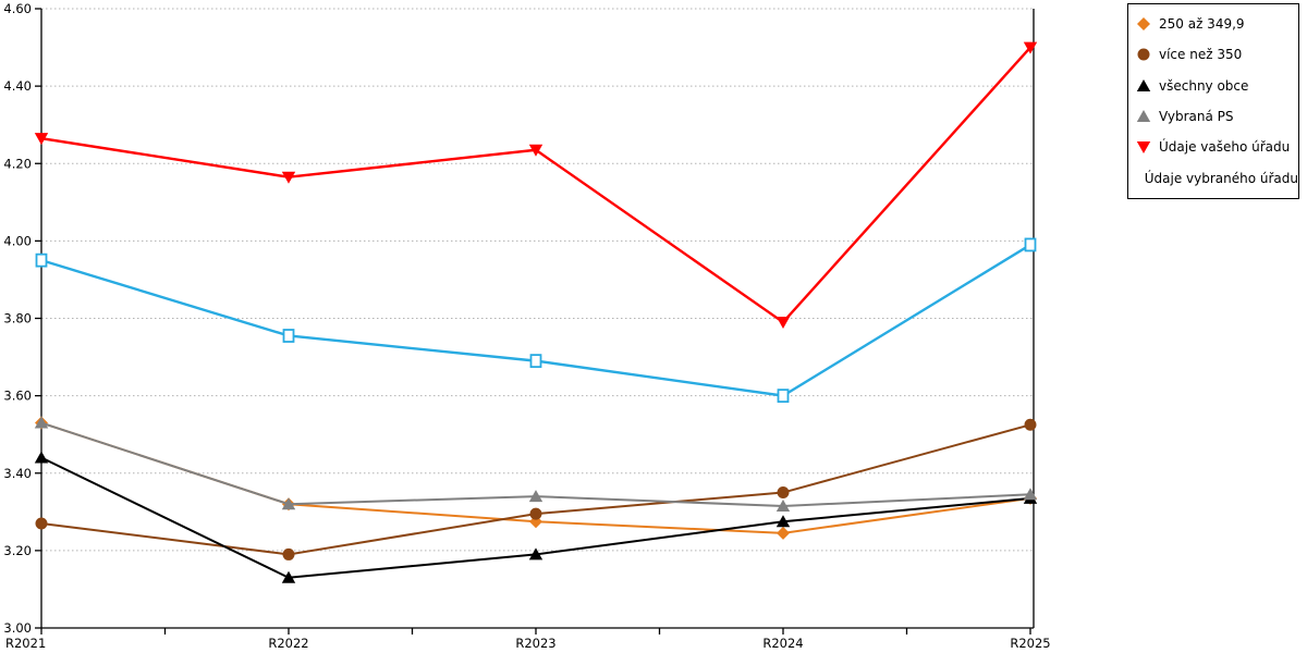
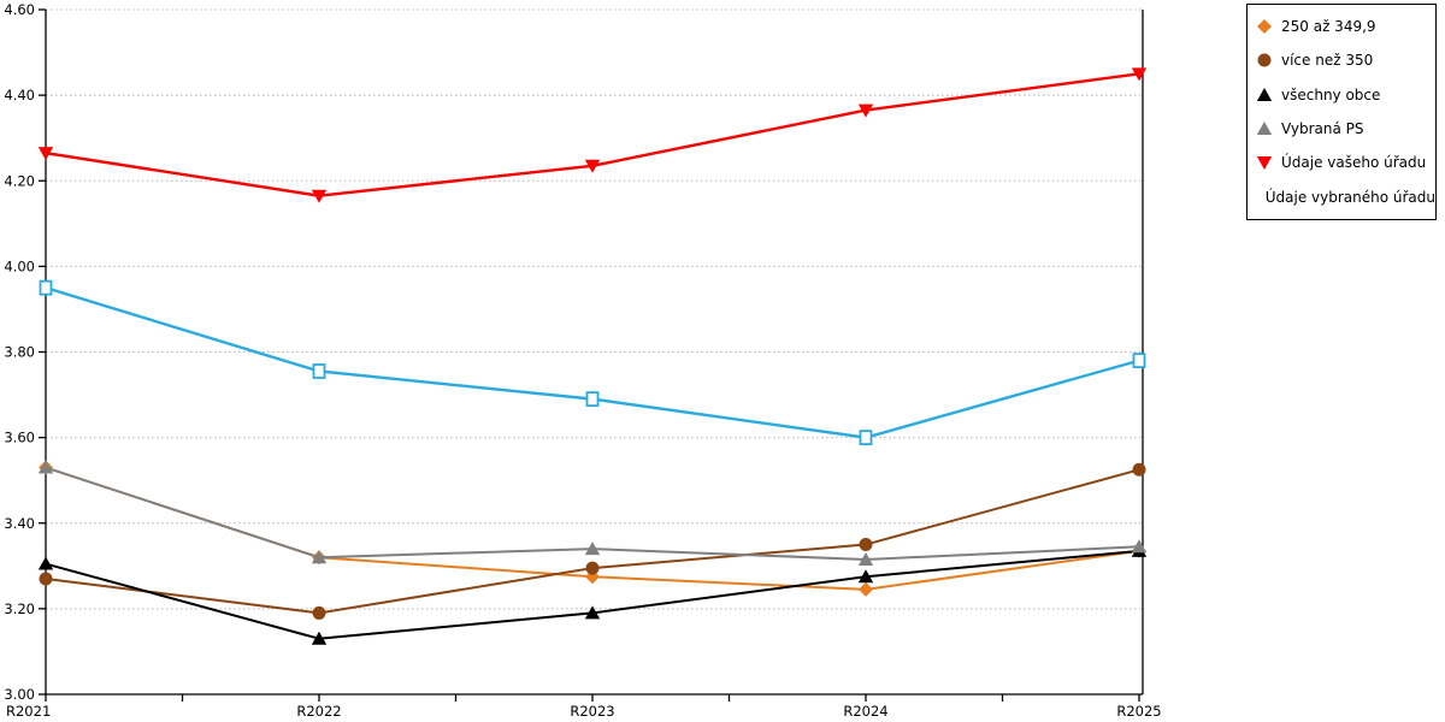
všechny obce/R2021: 3.44 -> 3.31
Údaje vašeho úřadu/R2024: 3.79 -> 4.37
Údaje vašeho úřadu/R2025: 4.50 -> 4.45
Údaje vybraného úřadu/R2025: 3.99 -> 3.78
